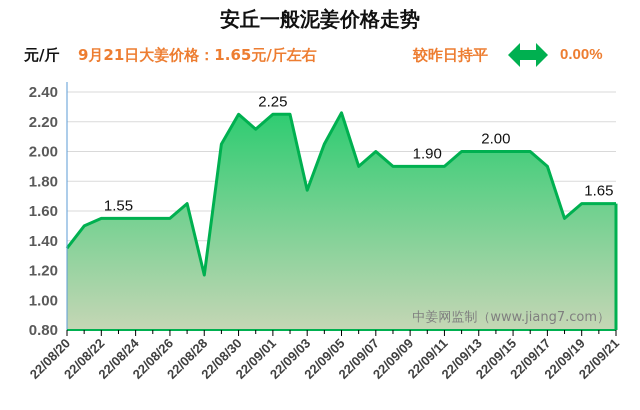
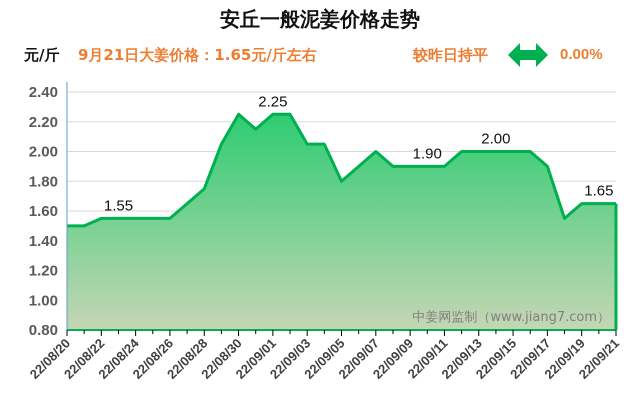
22/08/20: 1.35 -> 1.50
22/08/28: 1.17 -> 1.75
22/09/03: 1.74 -> 2.05
22/09/05: 2.26 -> 1.80
